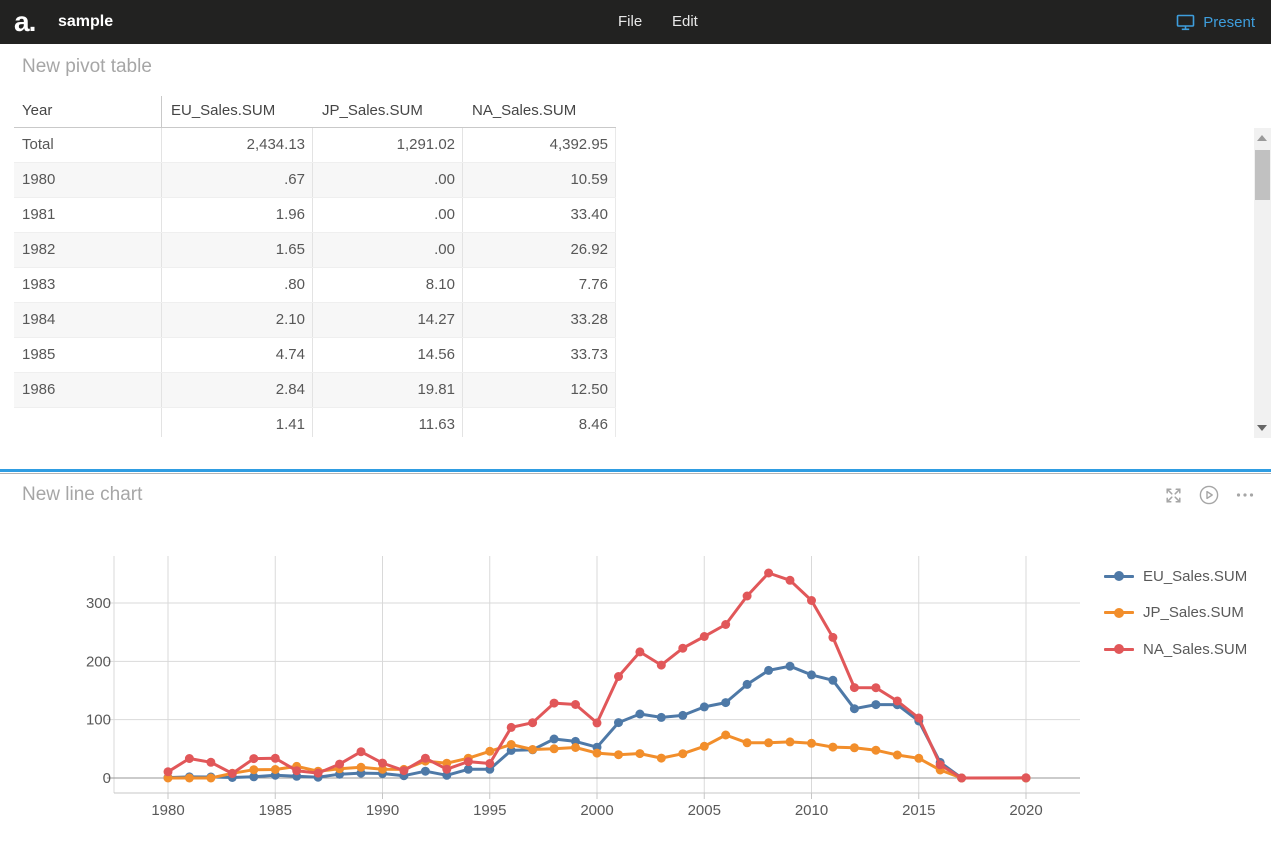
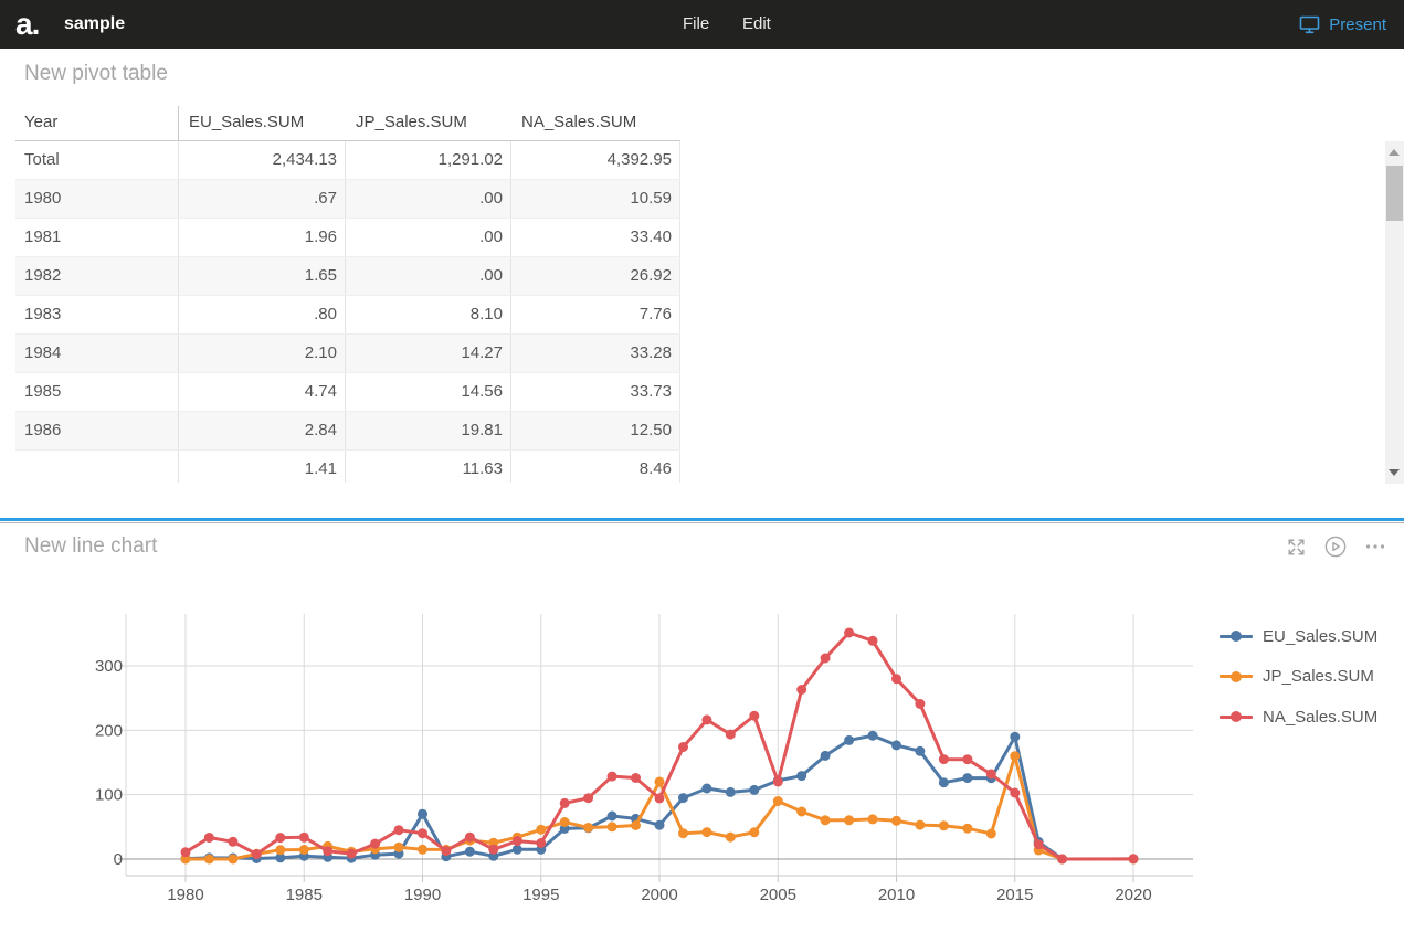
EU_Sales.SUM/1990: 10 -> 70
NA_Sales.SUM/1990: 30 -> 40
JP_Sales.SUM/2000: 40 -> 120
JP_Sales.SUM/2005: 50 -> 90
NA_Sales.SUM/2005: 240 -> 120
NA_Sales.SUM/2010: 300 -> 280
EU_Sales.SUM/2015: 100 -> 190
JP_Sales.SUM/2015: 30 -> 160
